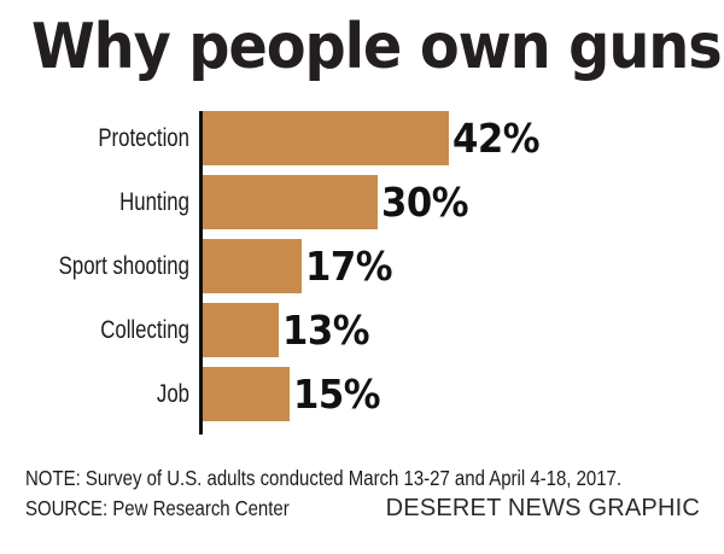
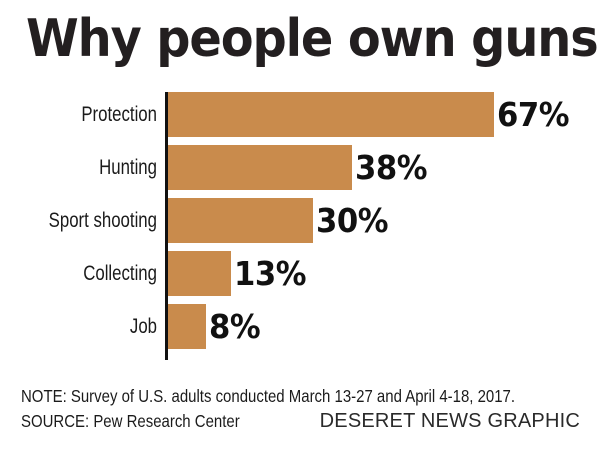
Protection: 42% -> 67%
Hunting: 30% -> 38%
Sport shooting: 17% -> 30%
Job: 15% -> 8%
